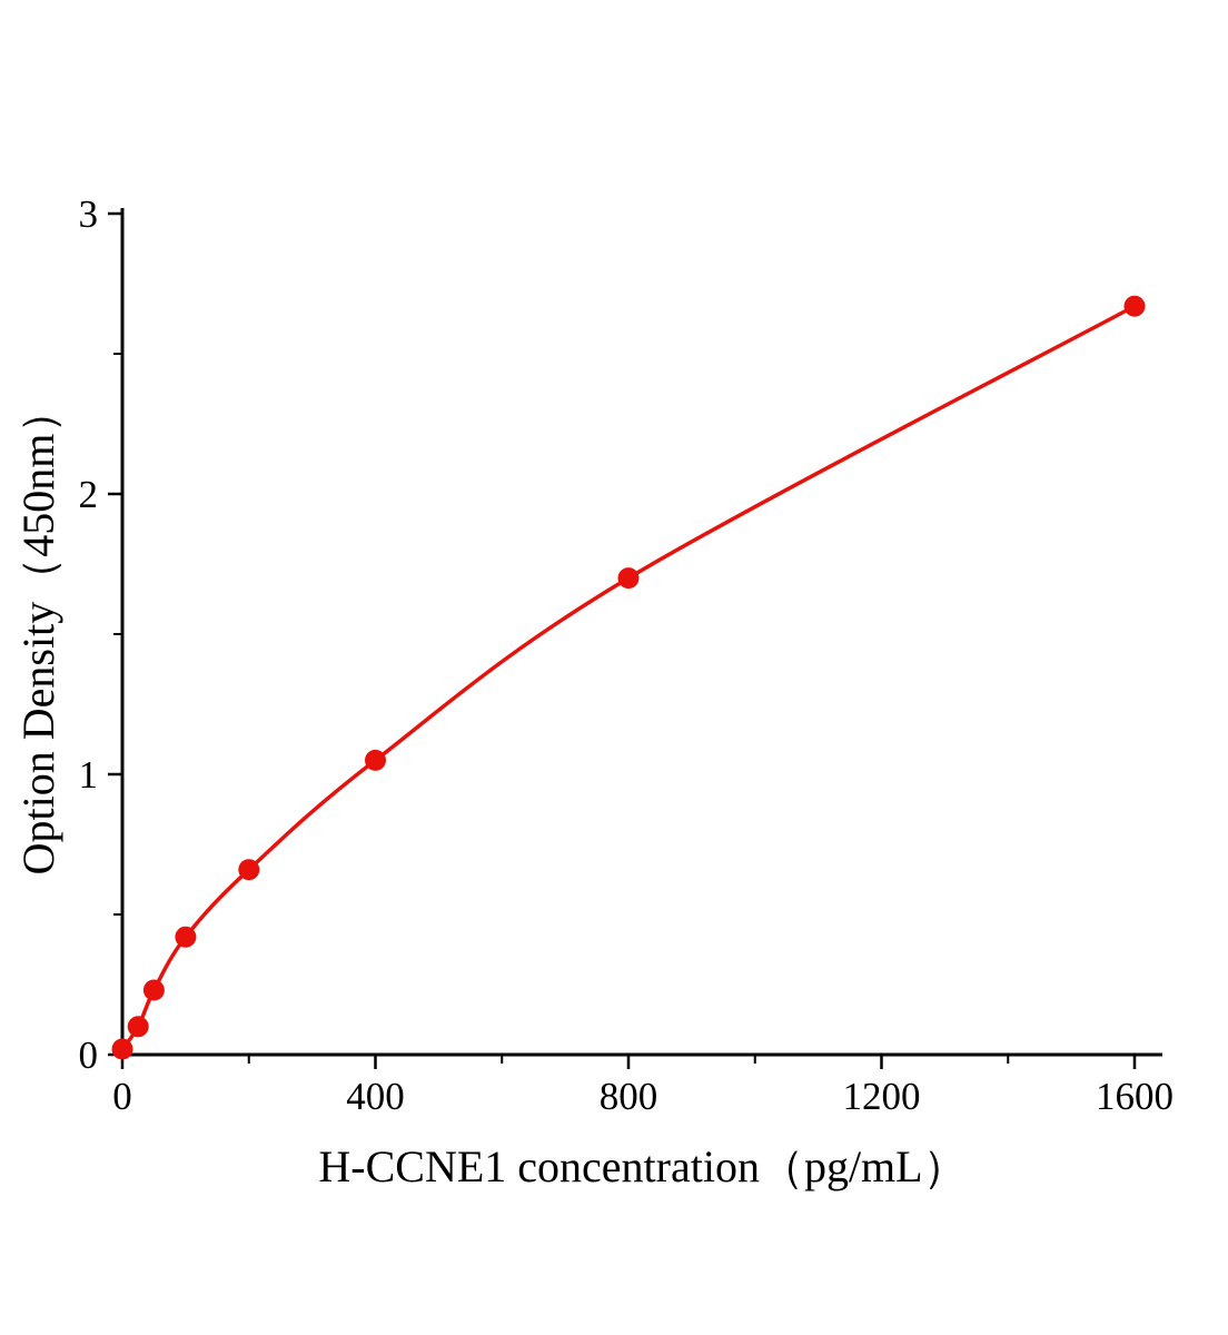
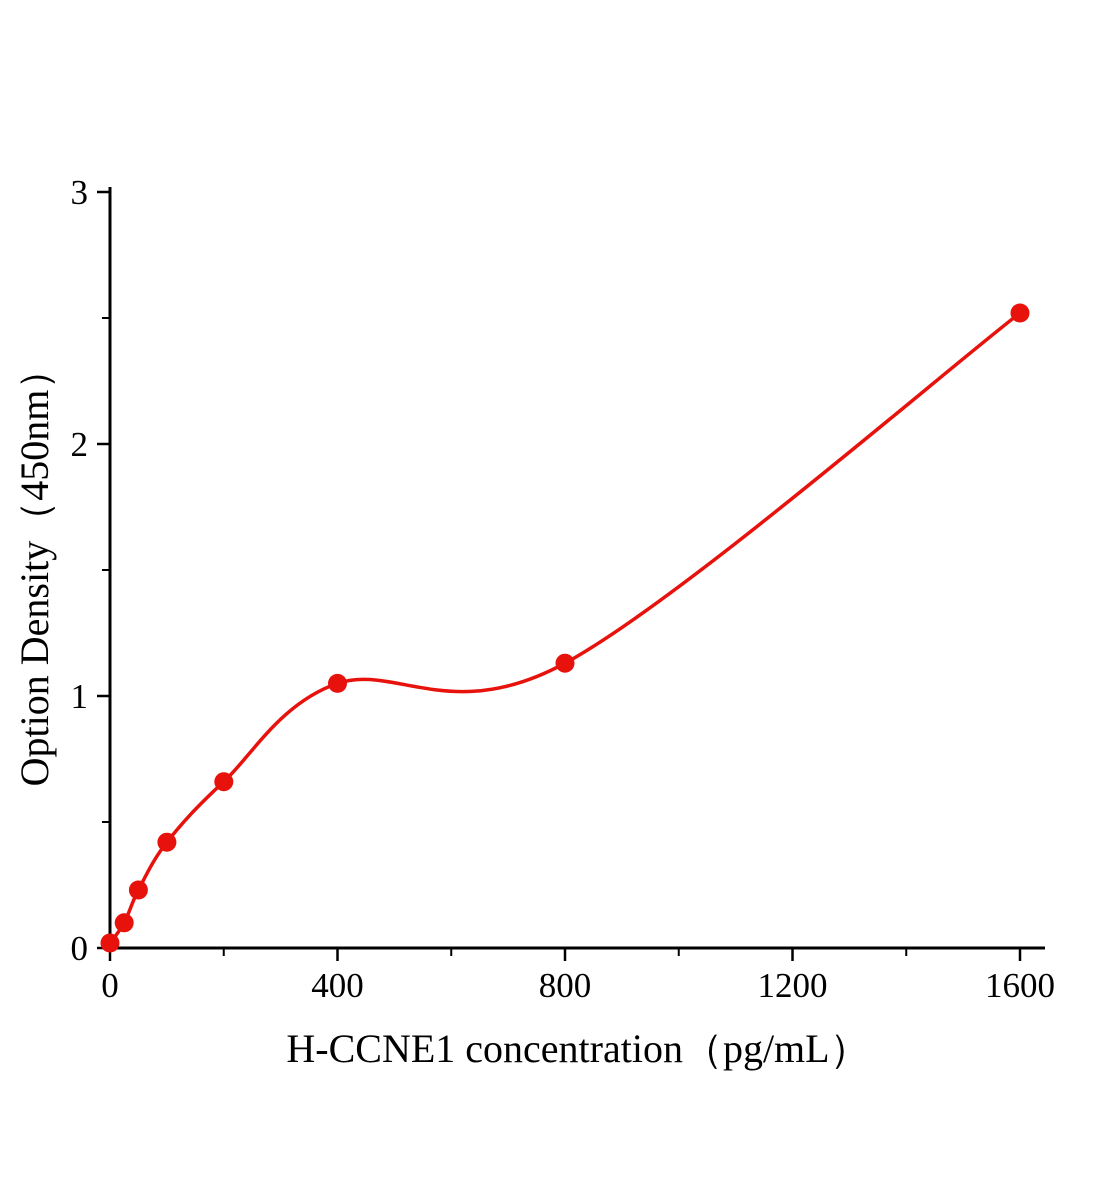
800: 1.70 -> 1.13
1600: 2.67 -> 2.52
